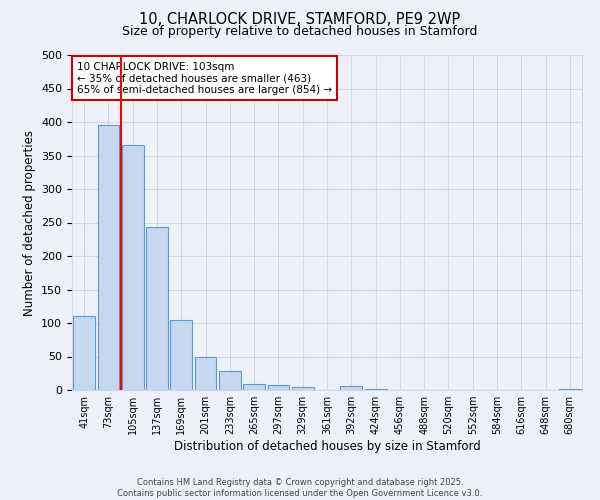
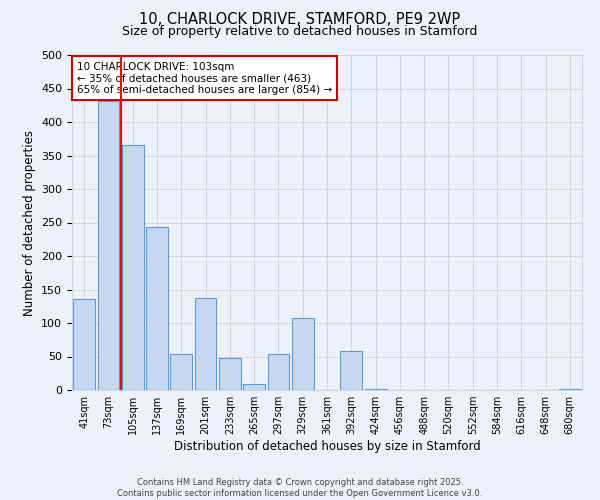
41sqm: 110 -> 136
73sqm: 395 -> 432
169sqm: 105 -> 54
201sqm: 49 -> 138
233sqm: 28 -> 48
297sqm: 7 -> 54
329sqm: 4 -> 108
392sqm: 6 -> 58
